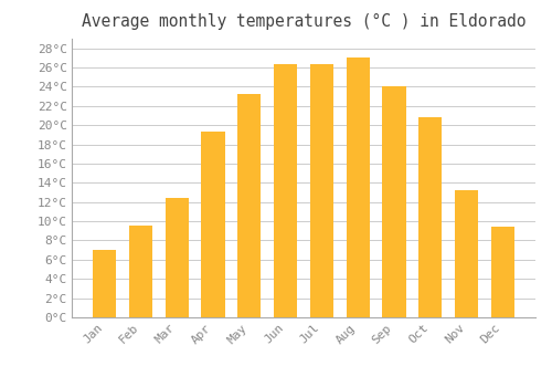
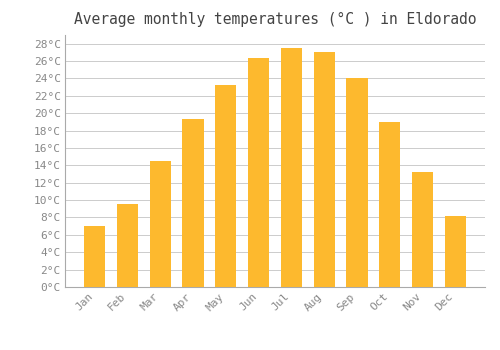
Mar: 12.4°C -> 14.5°C
Jul: 26.4°C -> 27.5°C
Oct: 20.8°C -> 19.0°C
Dec: 9.4°C -> 8.2°C
